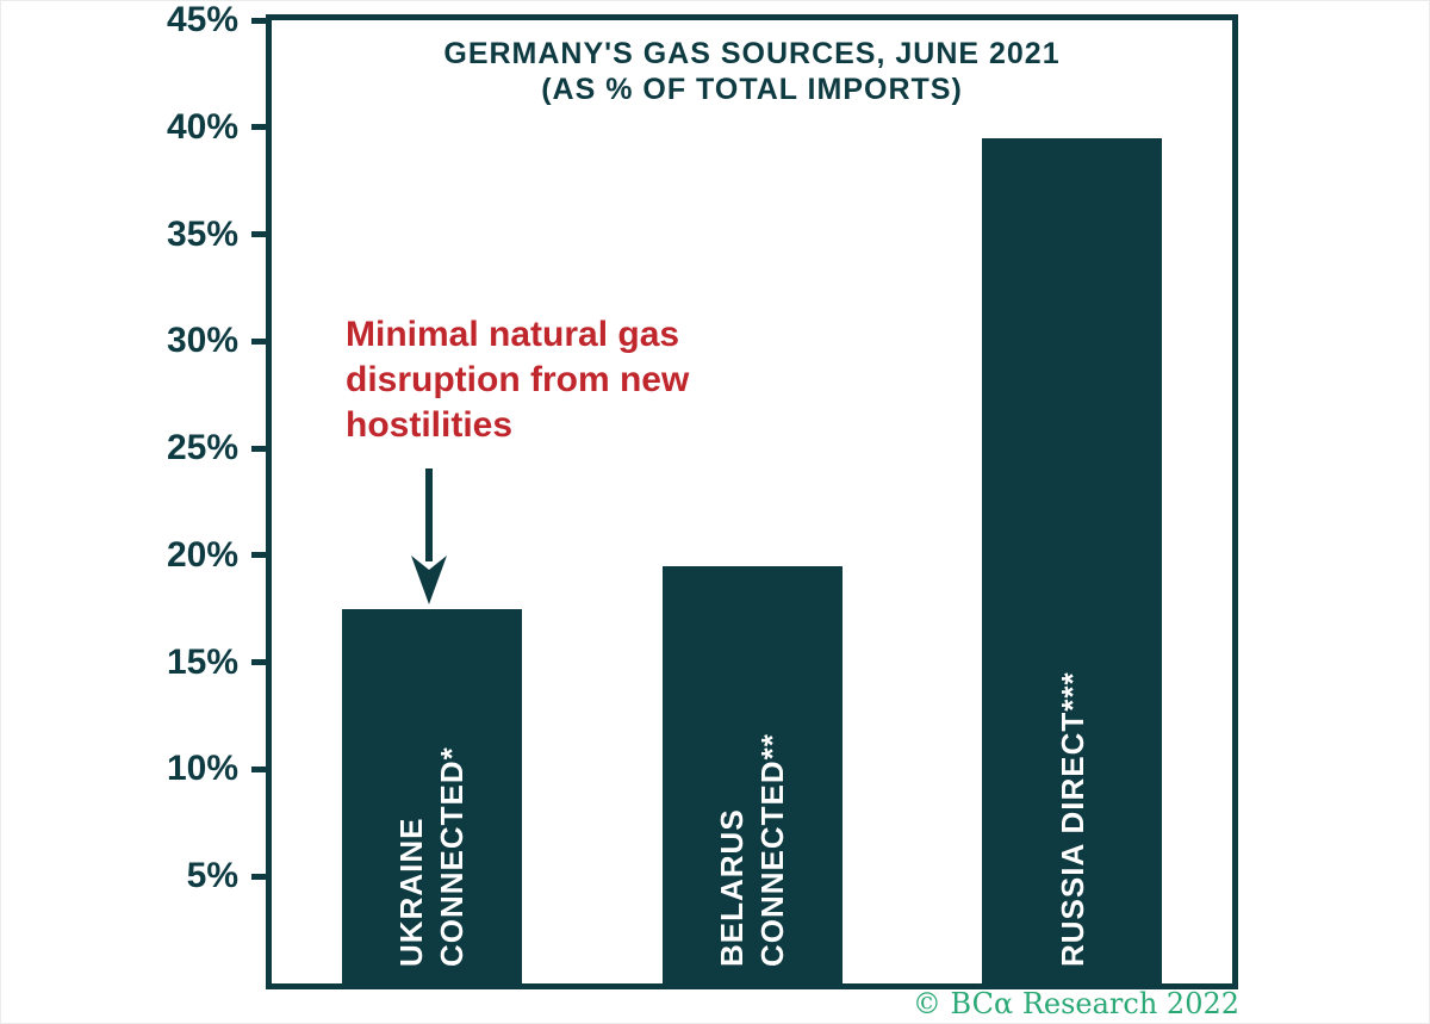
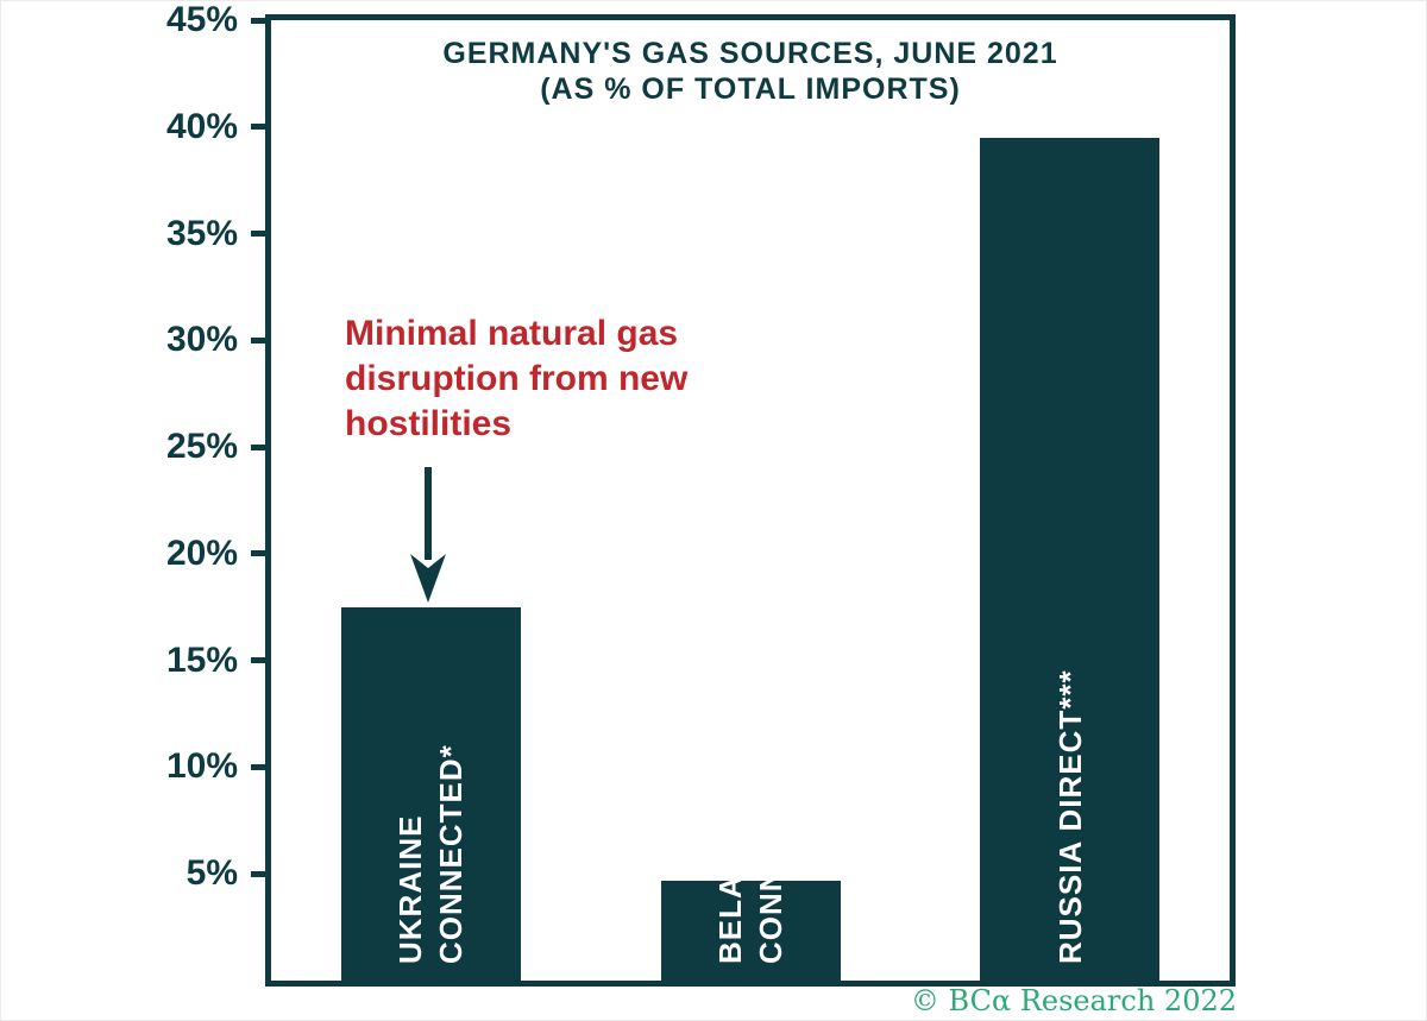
BELARUS CONNECTED**: 19.5% -> 4.7%
